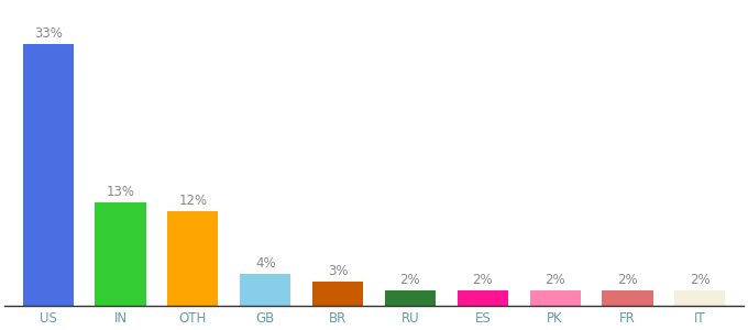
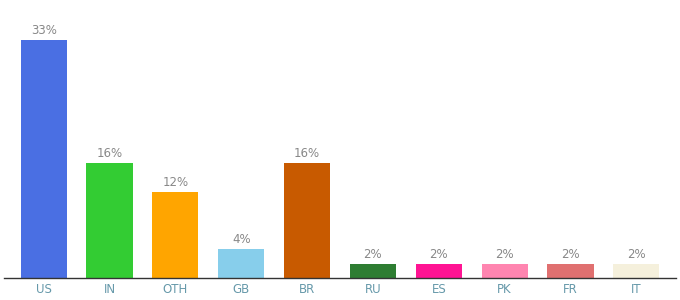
IN: 13% -> 16%
BR: 3% -> 16%
